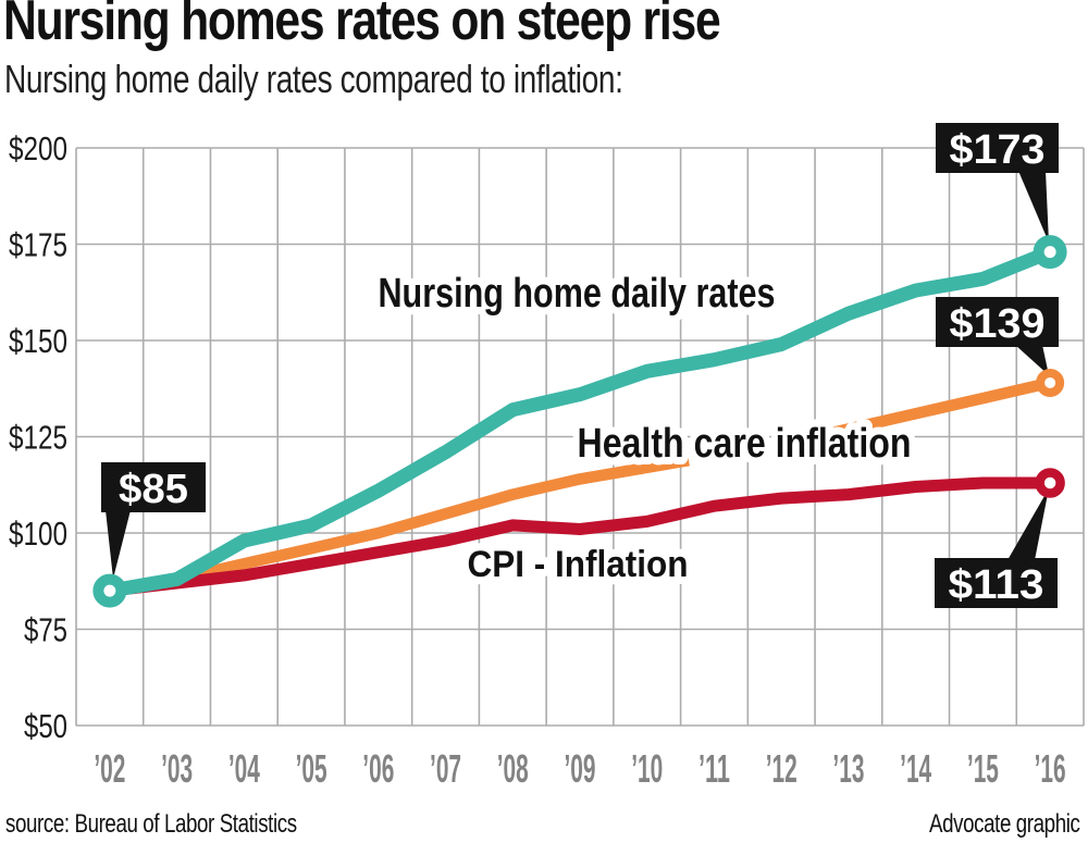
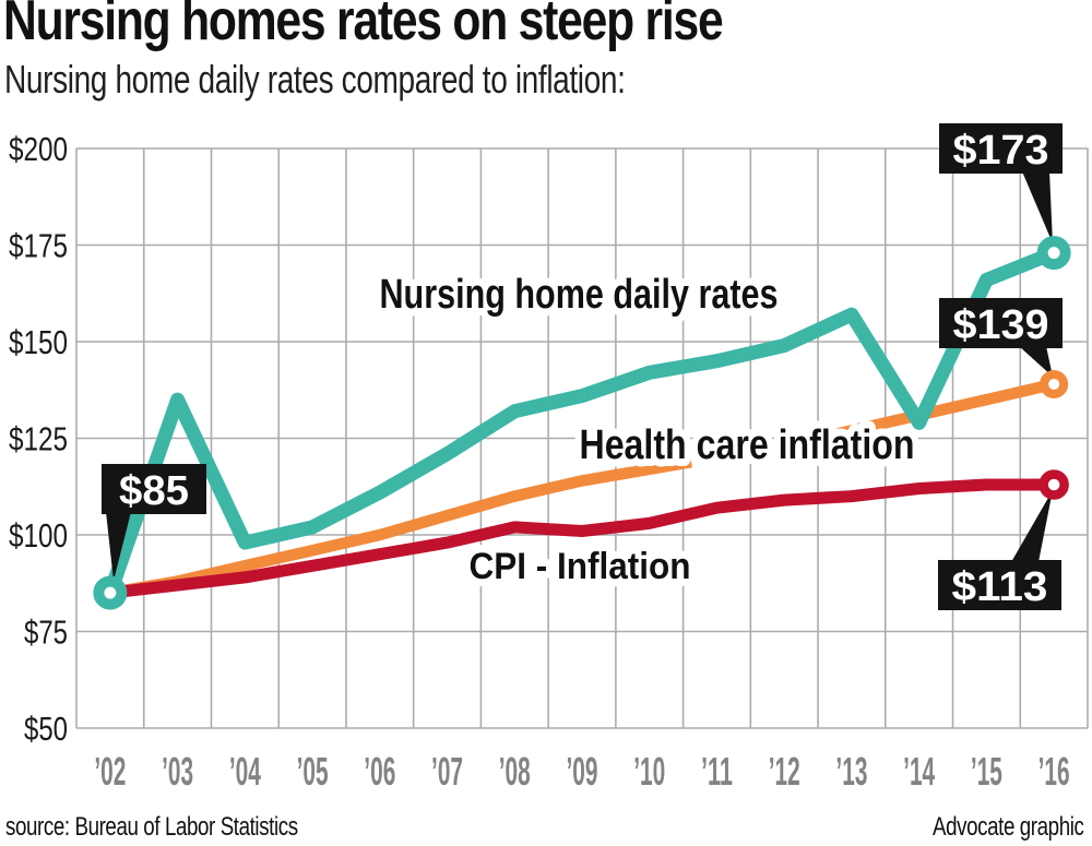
Nursing home daily rates/’03: $88 -> $135
Nursing home daily rates/’14: $163 -> $129
